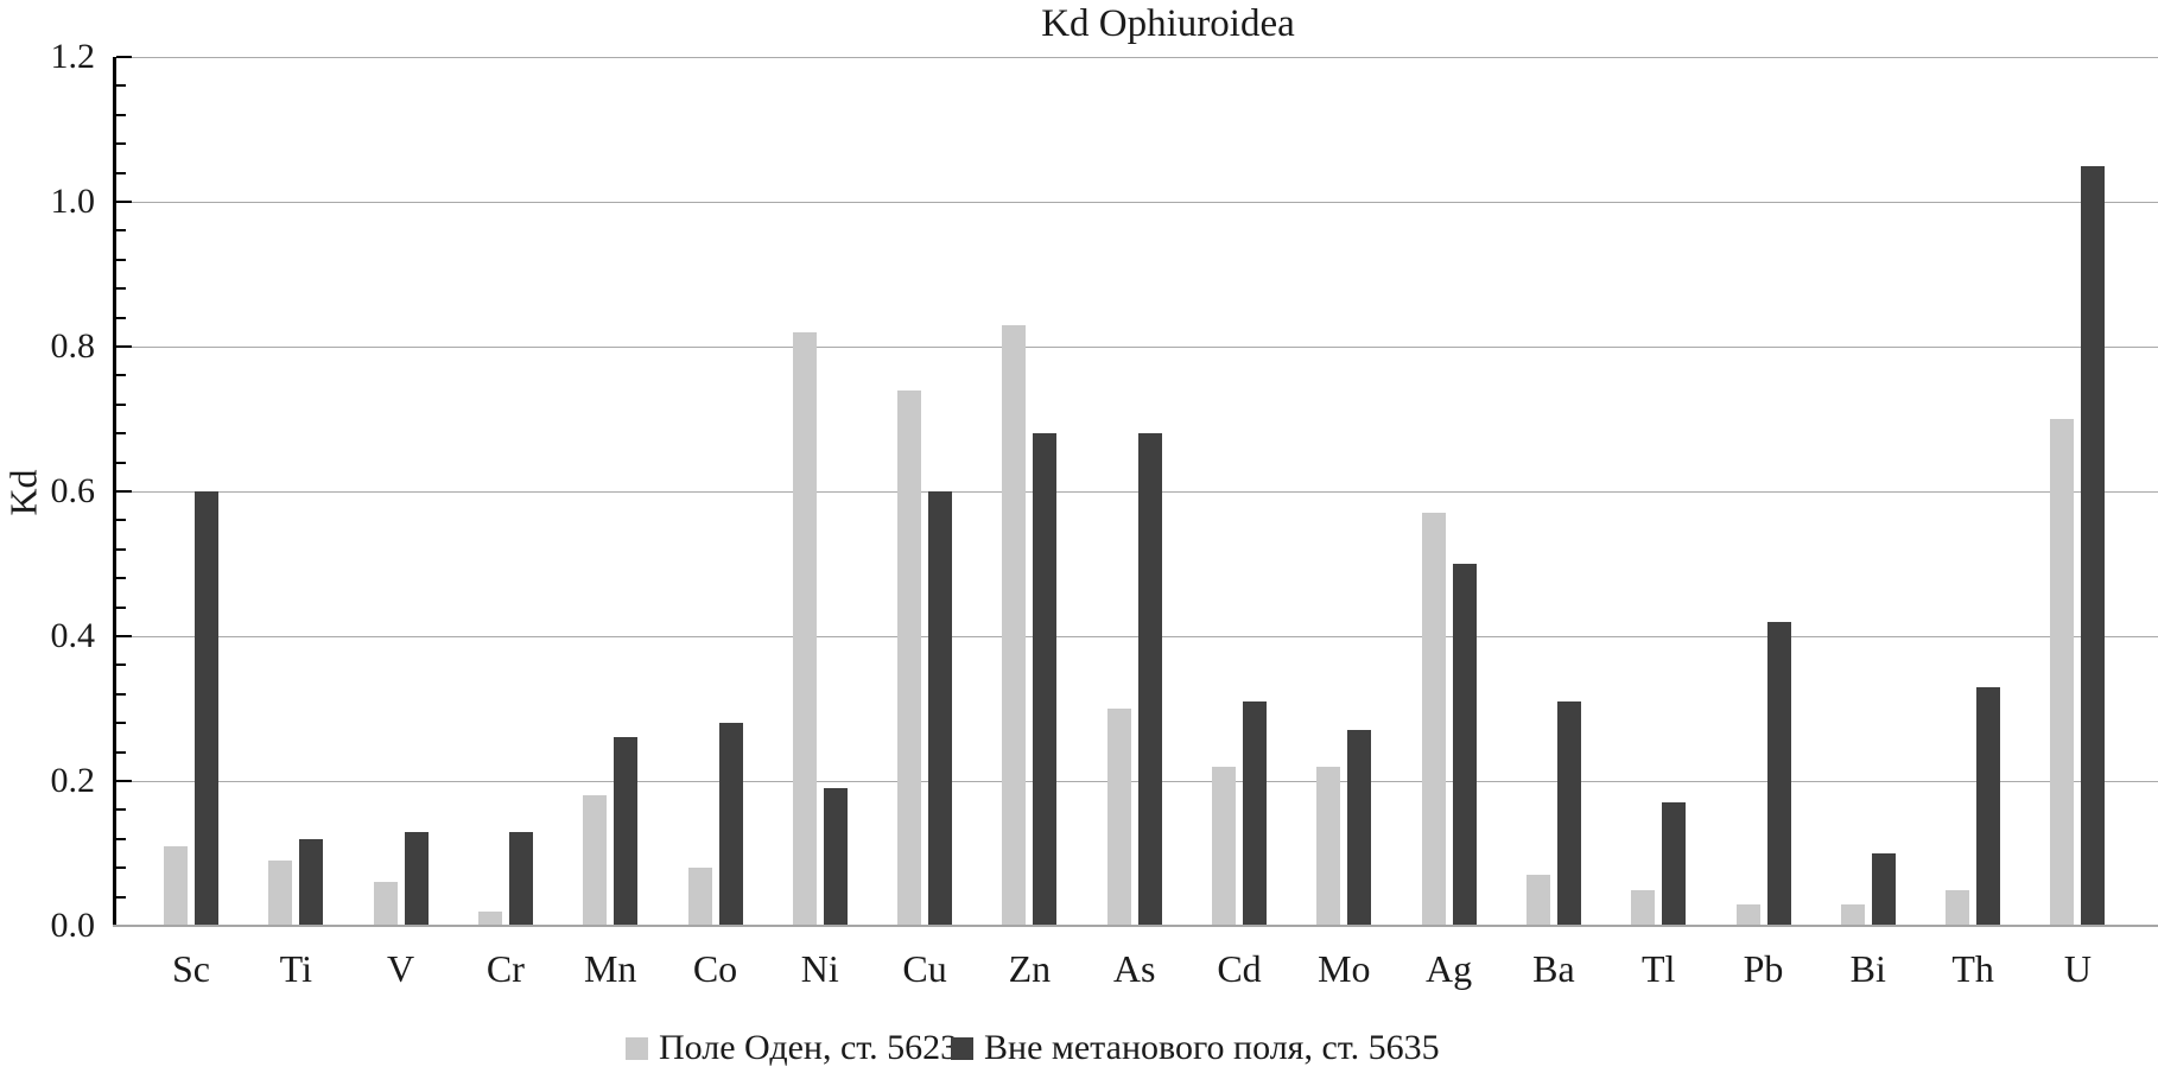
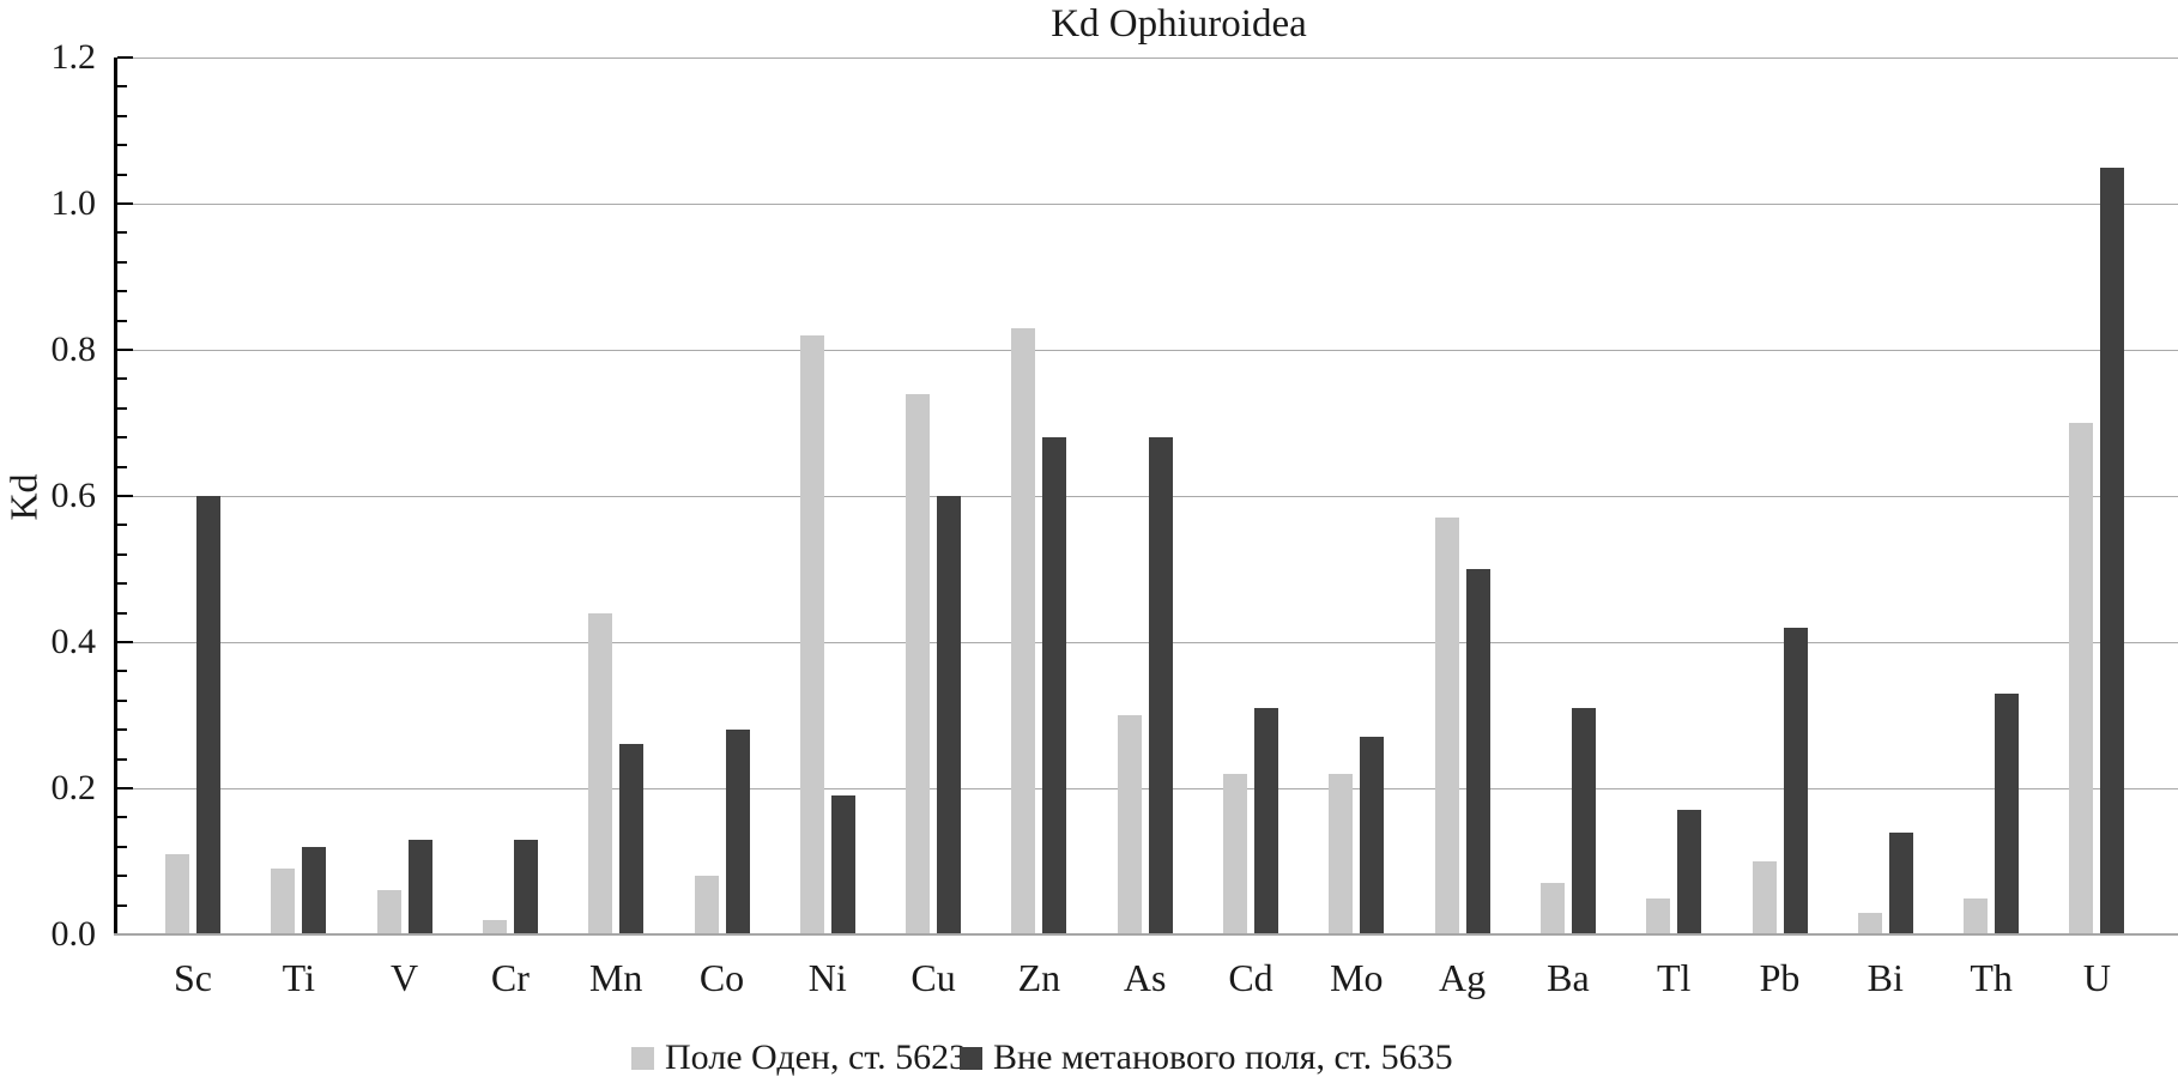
Поле Оден, ст. 5623/Mn: 0.18 -> 0.44
Поле Оден, ст. 5623/Pb: 0.03 -> 0.10
Вне метанового поля, ст. 5635/Bi: 0.10 -> 0.14
